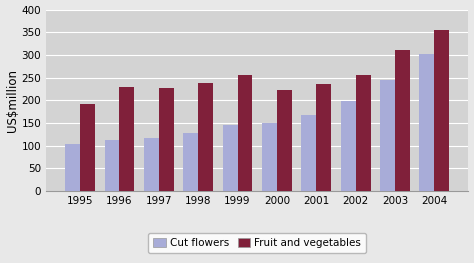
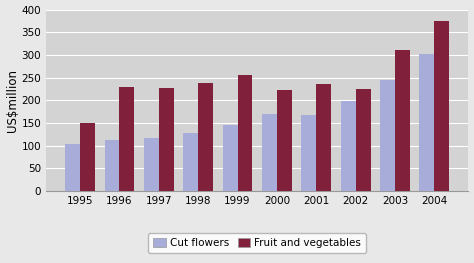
Fruit and vegetables/1995: 192 -> 150
Cut flowers/2000: 150 -> 170
Fruit and vegetables/2002: 255 -> 225
Fruit and vegetables/2004: 356 -> 375
